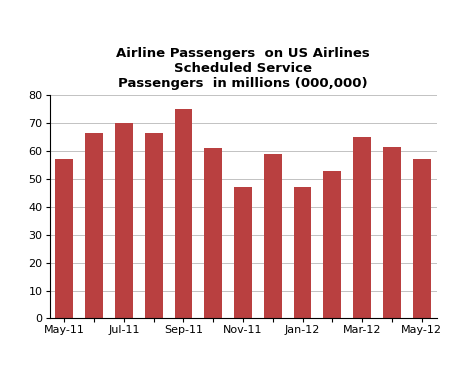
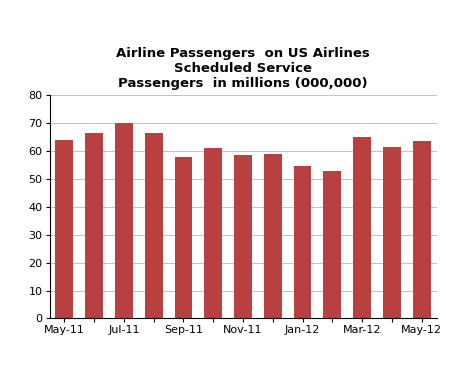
May-11: 57.0 -> 64.0
Sep-11: 75.0 -> 58.0
Nov-11: 47.0 -> 58.5
Jan-12: 47.0 -> 54.5
May-12: 57.0 -> 63.5
